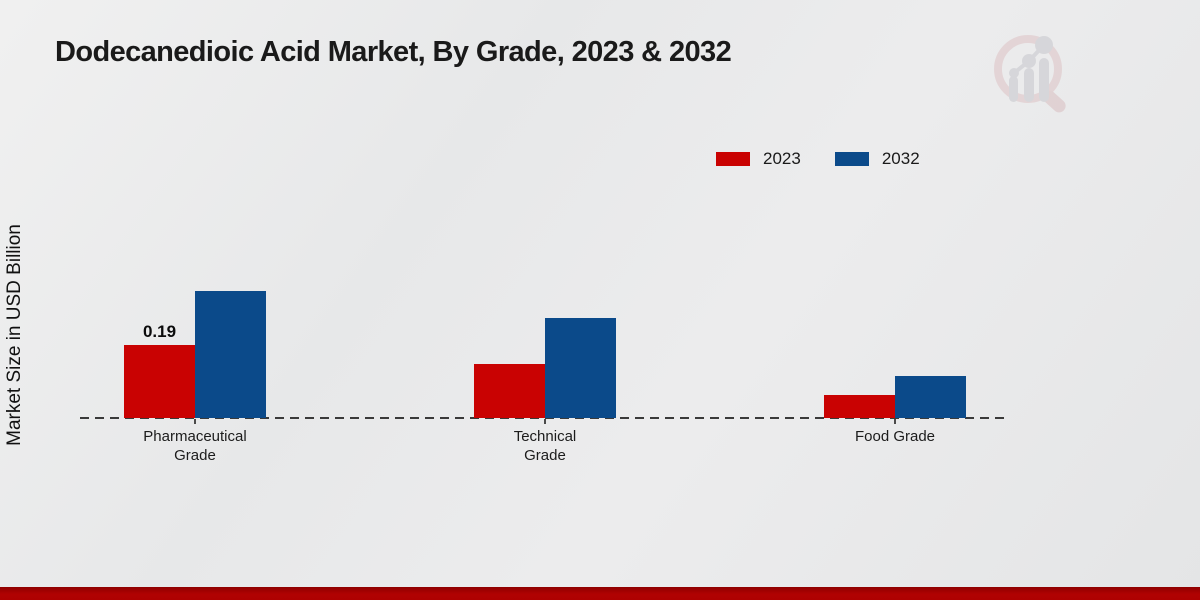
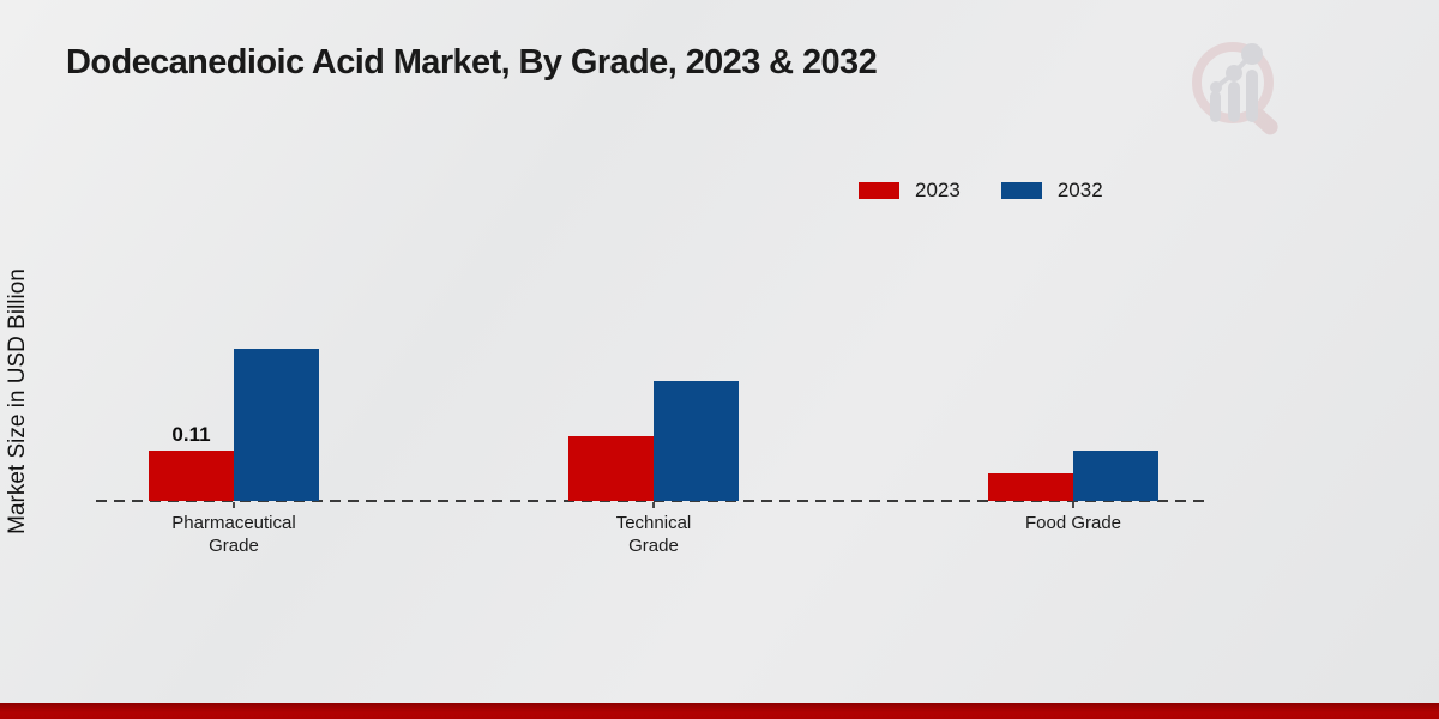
2023/Pharmaceutical Grade: 0.19 -> 0.11
